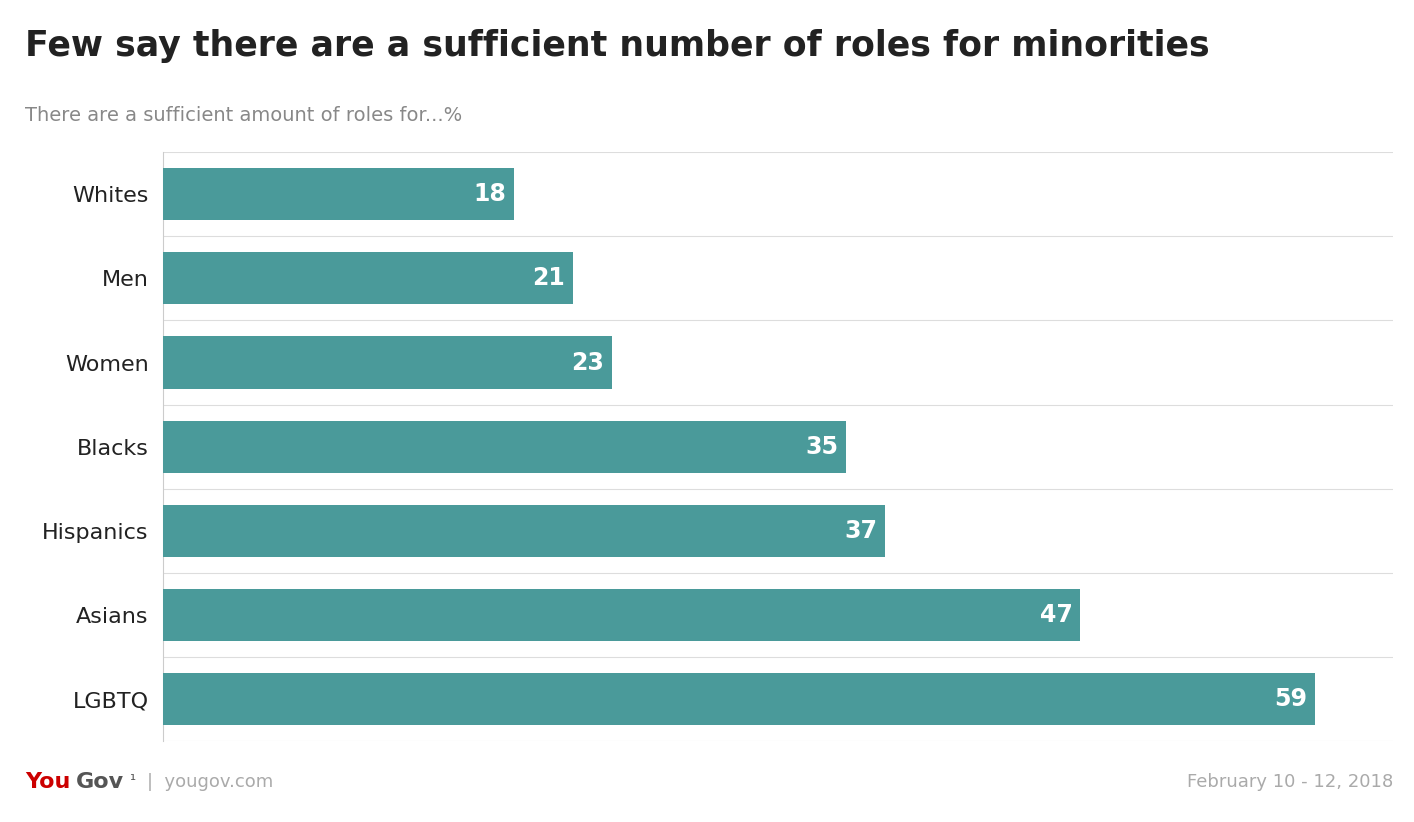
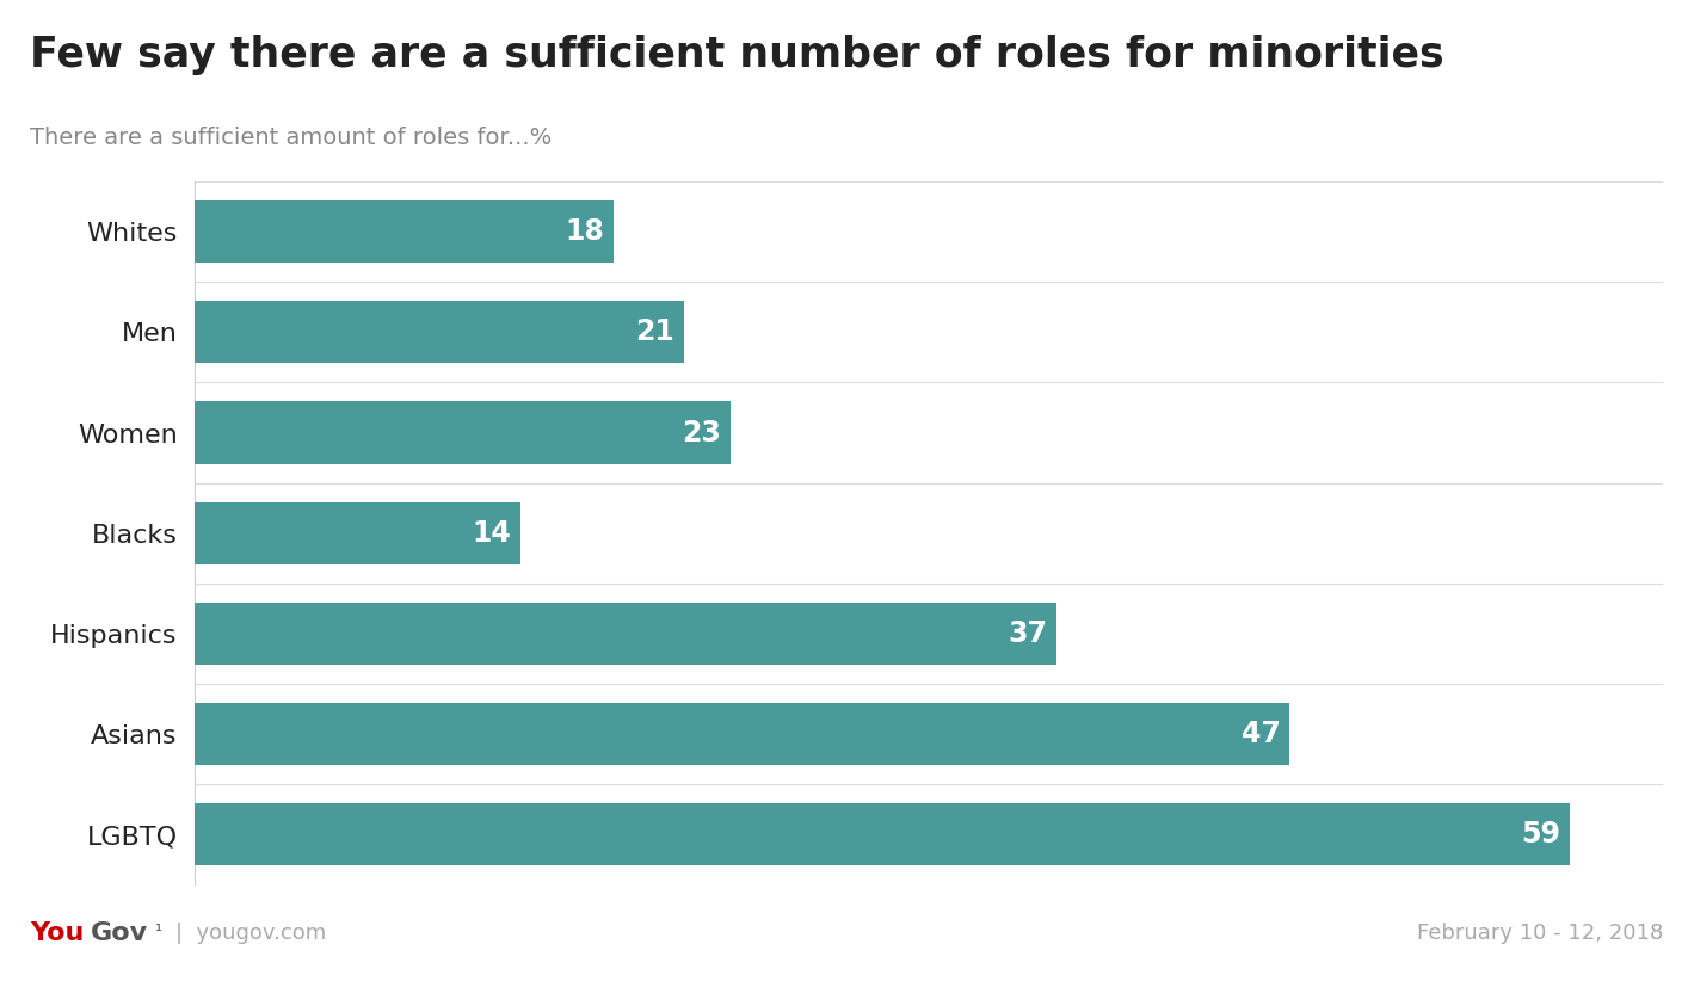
Blacks: 35 -> 14
